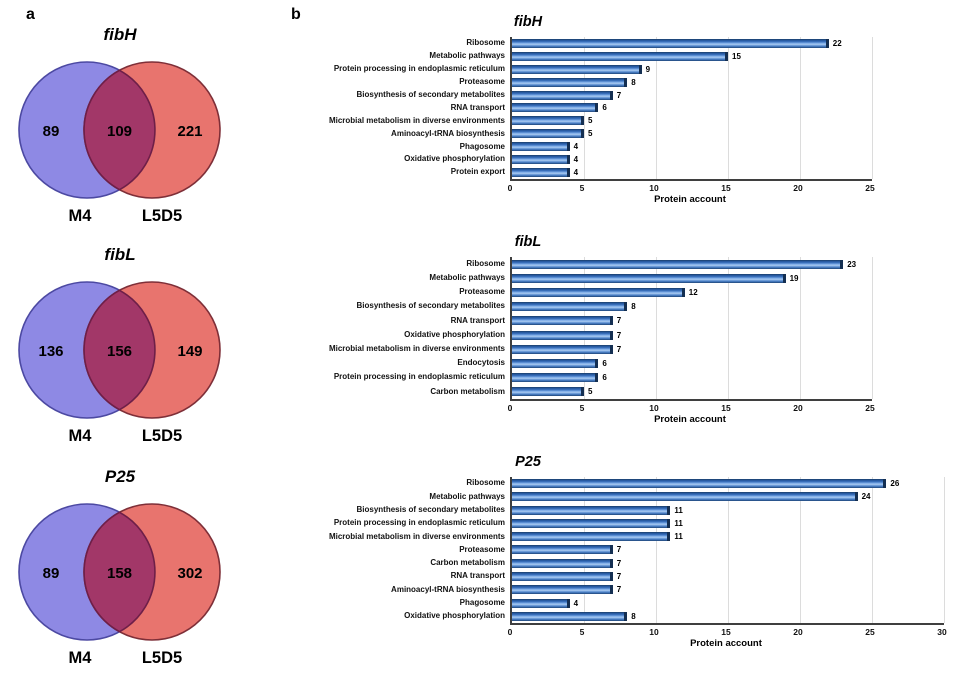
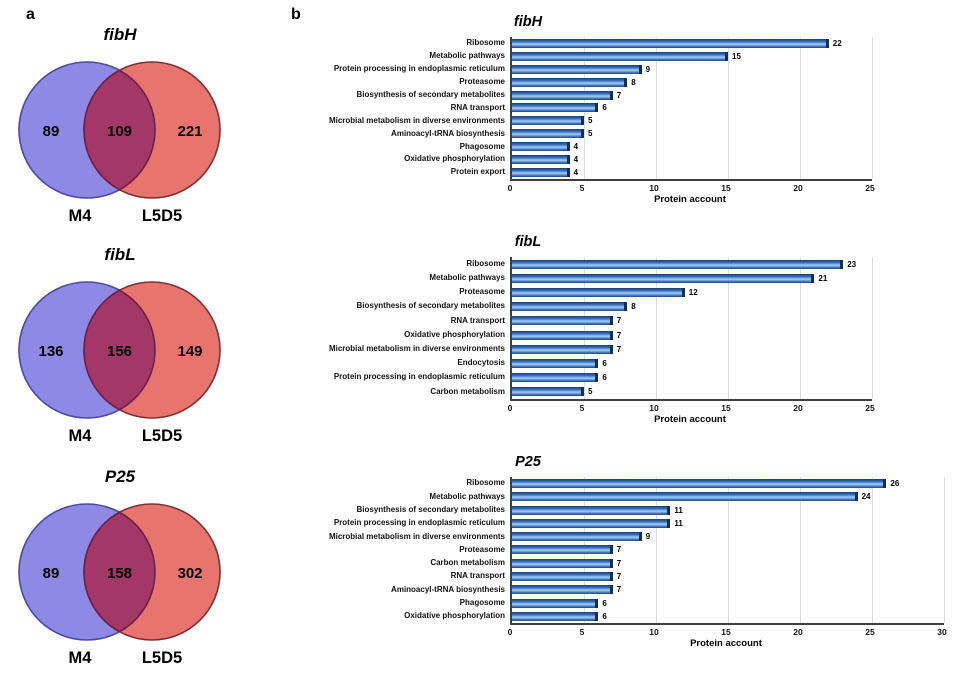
fibL/Metabolic pathways: 19 -> 21
P25/Microbial metabolism in diverse environments: 11 -> 9
P25/Phagosome: 4 -> 6
P25/Oxidative phosphorylation: 8 -> 6
